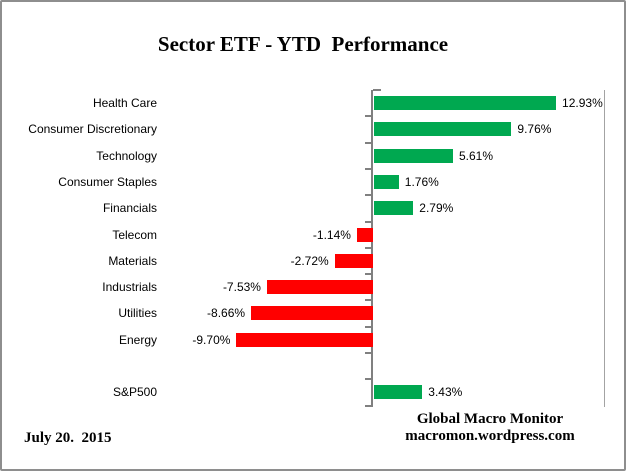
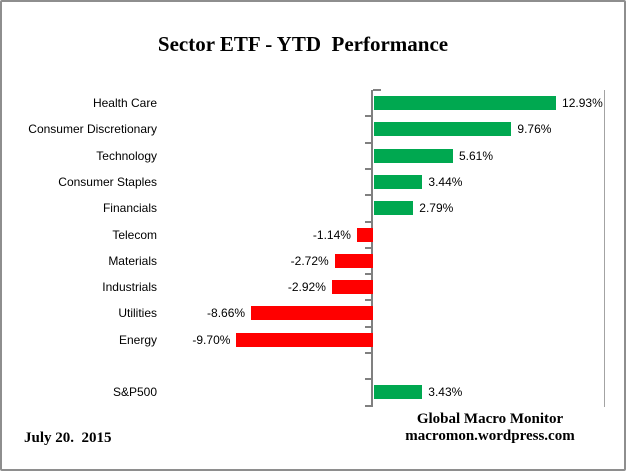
Consumer Staples: 1.76% -> 3.44%
Industrials: -7.53% -> -2.92%
